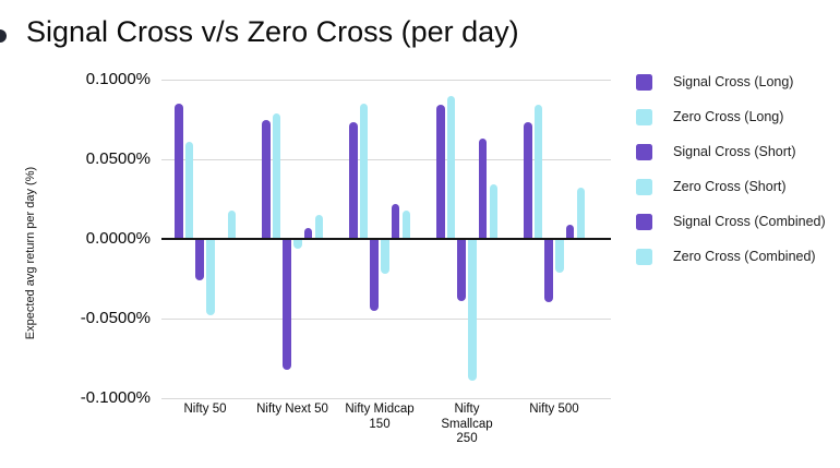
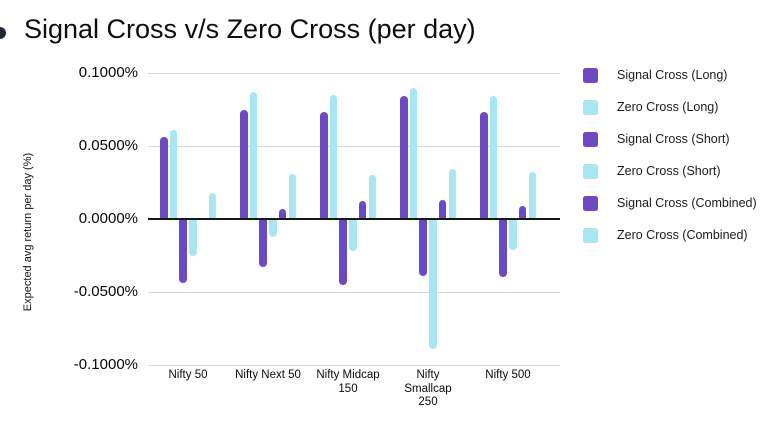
Signal Cross (Long)/Nifty 50: 0.085% -> 0.056%
Signal Cross (Short)/Nifty 50: -0.026% -> -0.044%
Zero Cross (Short)/Nifty 50: -0.048% -> -0.025%
Zero Cross (Long)/Nifty Next 50: 0.079% -> 0.087%
Signal Cross (Short)/Nifty Next 50: -0.082% -> -0.033%
Zero Cross (Short)/Nifty Next 50: -0.006% -> -0.012%
Zero Cross (Combined)/Nifty Next 50: 0.015% -> 0.031%
Signal Cross (Combined)/Nifty Midcap 150: 0.022% -> 0.012%
Zero Cross (Combined)/Nifty Midcap 150: 0.018% -> 0.030%
Signal Cross (Combined)/Nifty Smallcap 250: 0.063% -> 0.013%
